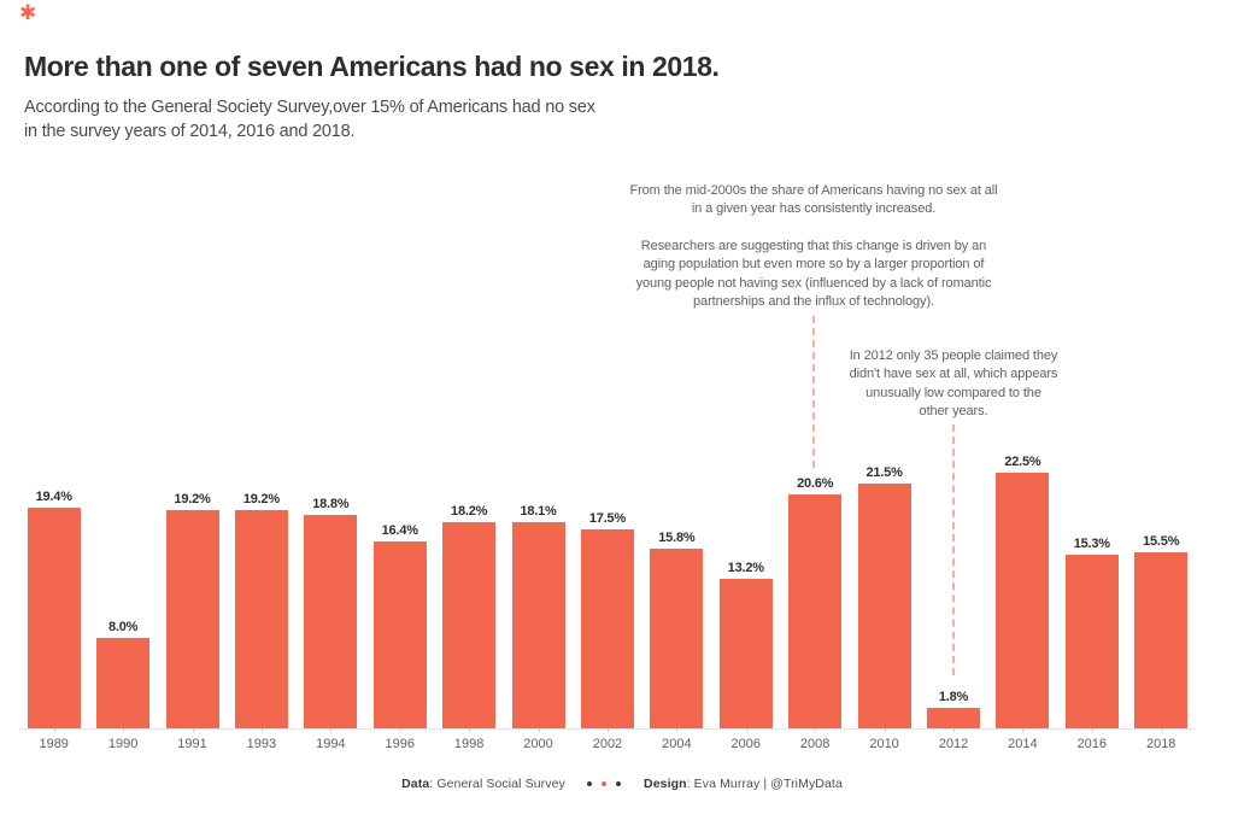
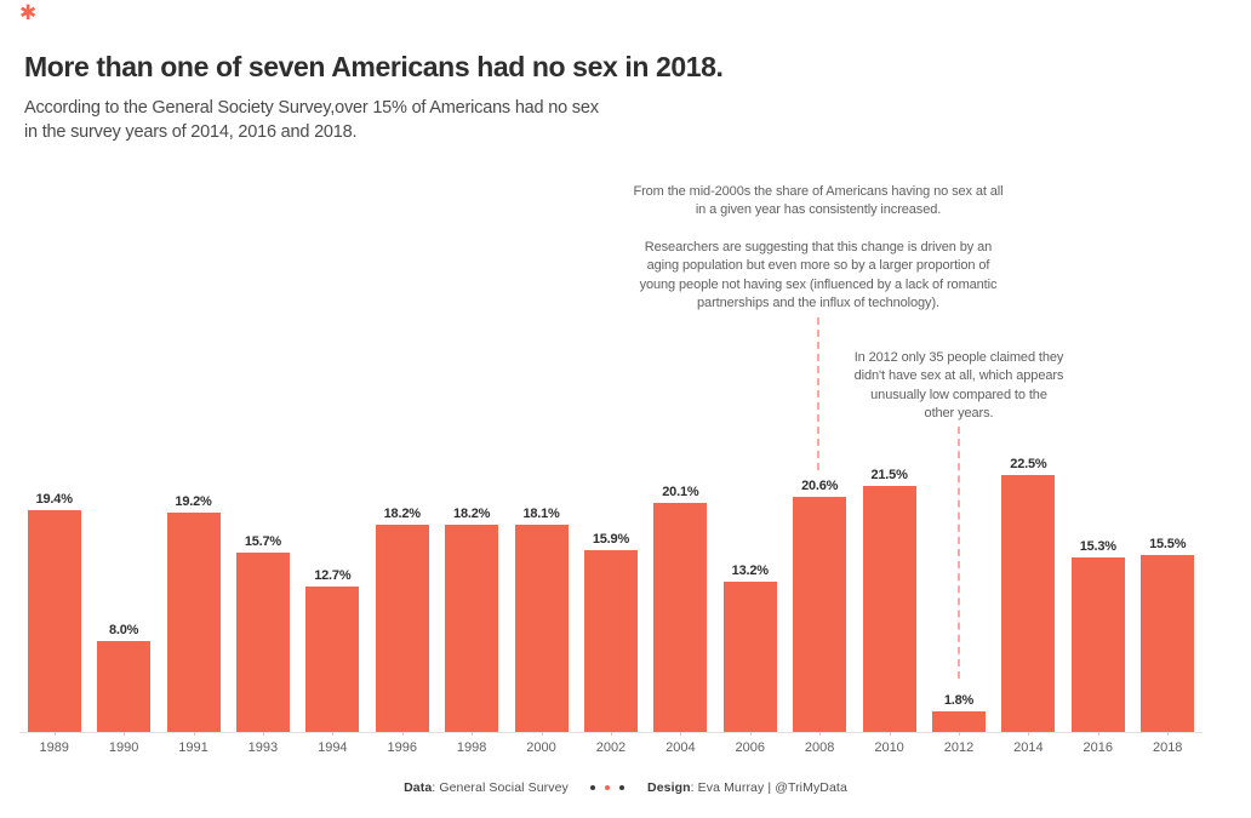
1993: 19.2% -> 15.7%
1994: 18.8% -> 12.7%
1996: 16.4% -> 18.2%
2002: 17.5% -> 15.9%
2004: 15.8% -> 20.1%
